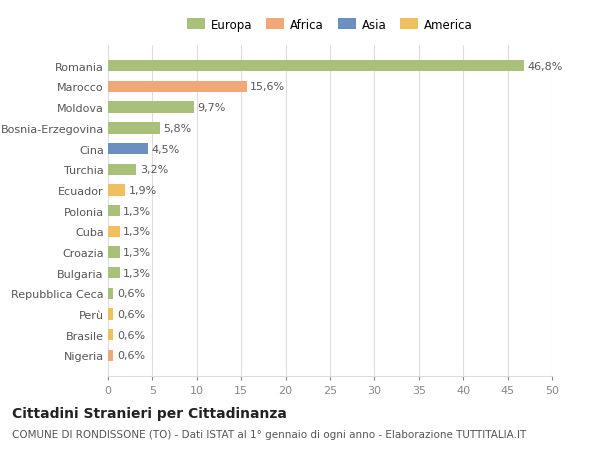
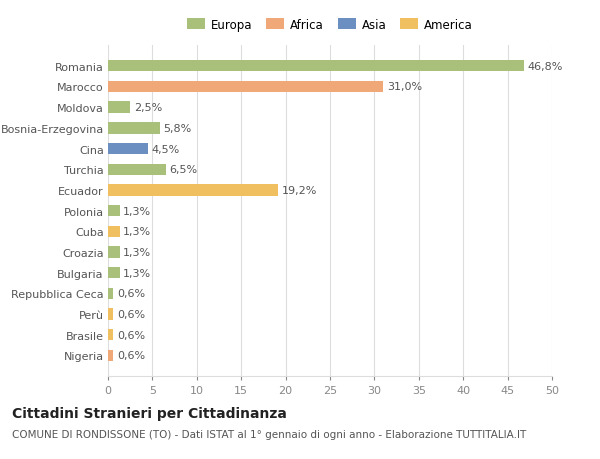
Marocco: 15,6% -> 31,0%
Moldova: 9,7% -> 2,5%
Turchia: 3,2% -> 6,5%
Ecuador: 1,9% -> 19,2%
